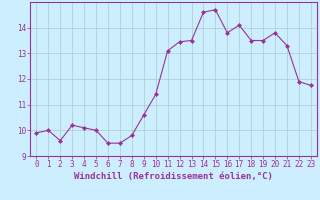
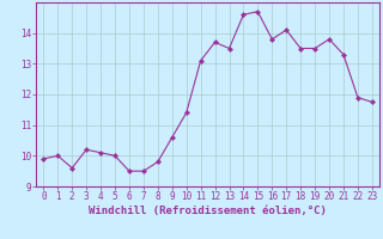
12: 13.45 -> 13.70
